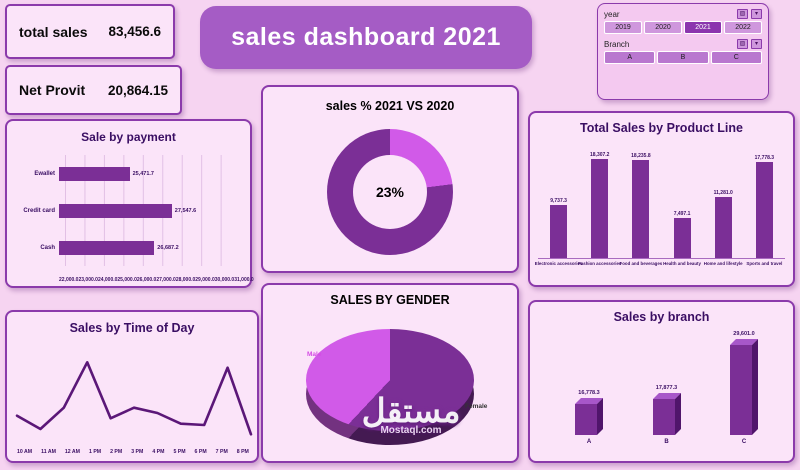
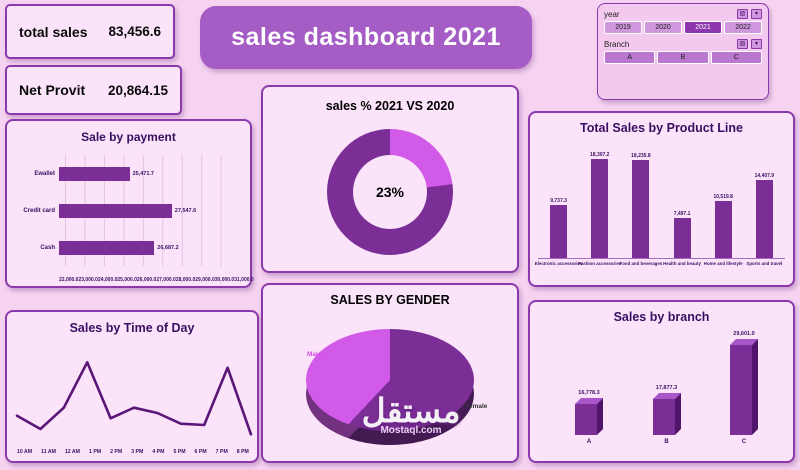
Total Sales by Product Line/Home and lifestyle: 11,281.0 -> 10,519.8
Total Sales by Product Line/Sports and travel: 17,778.3 -> 14,407.9
